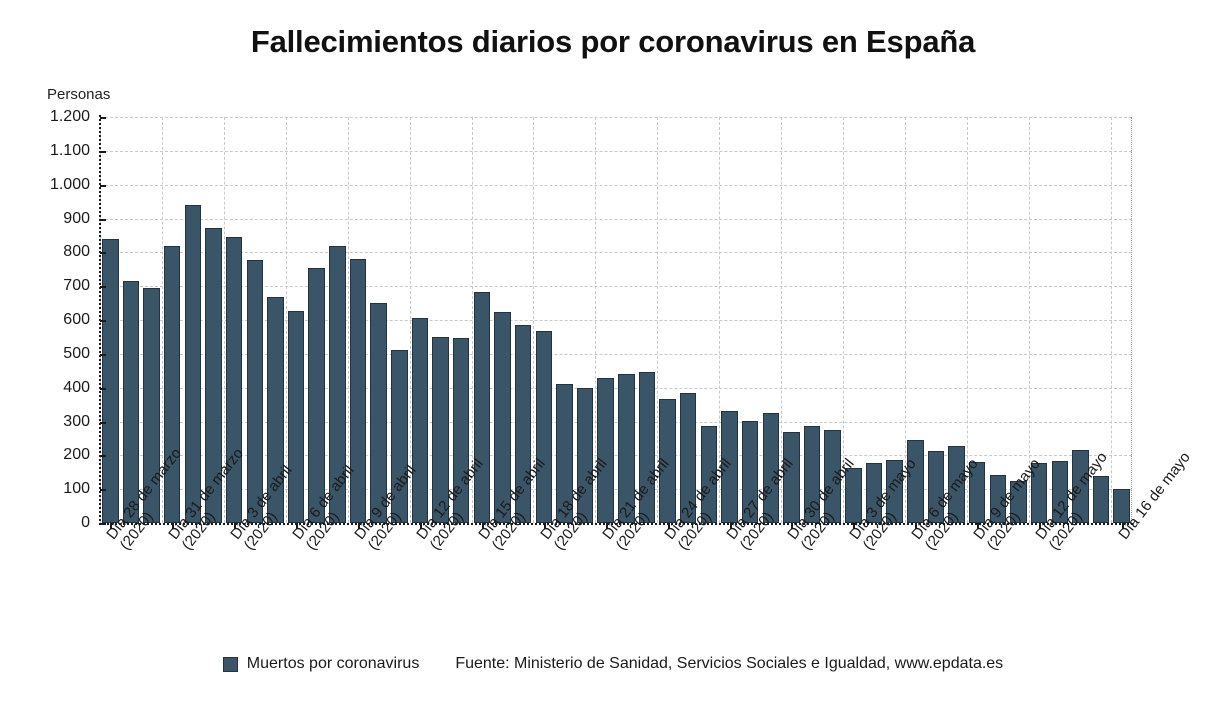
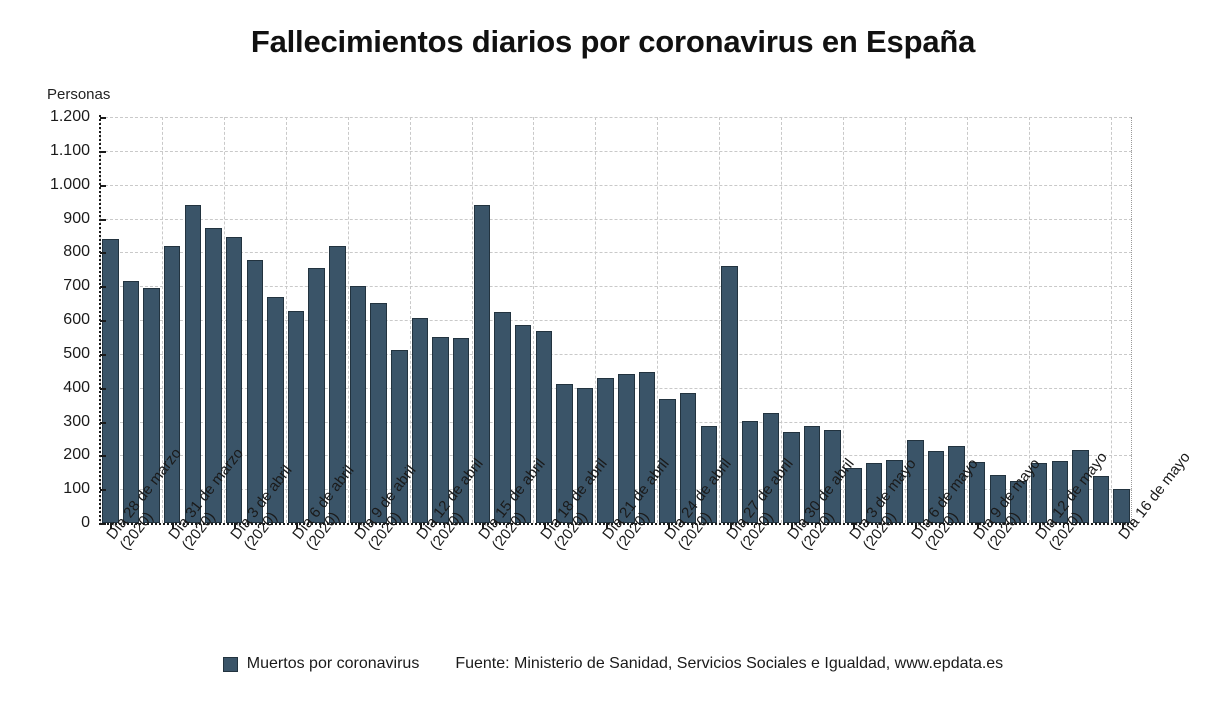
Día 9 de abril (2020): 780 -> 700
Día 15 de abril (2020): 680 -> 940
Día 27 de abril (2020): 330 -> 760
